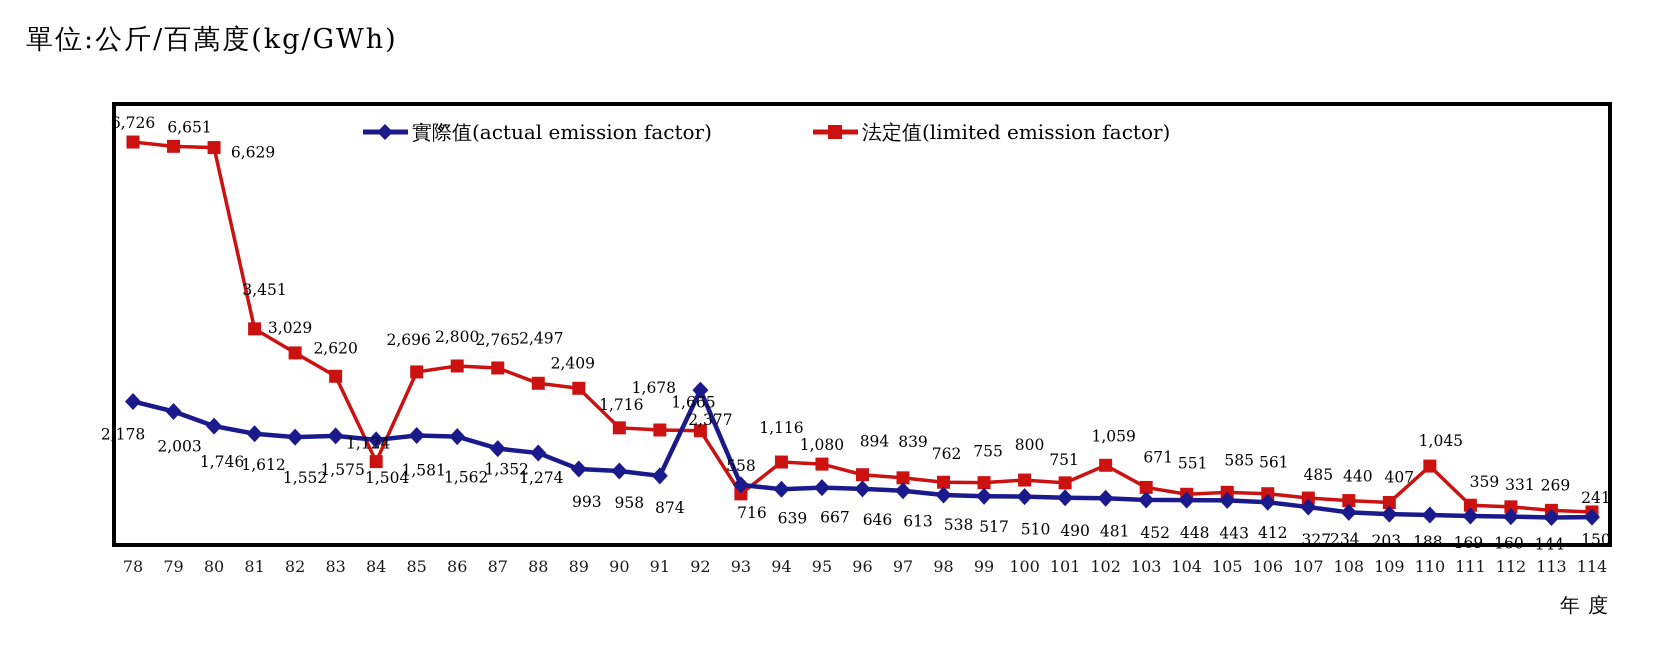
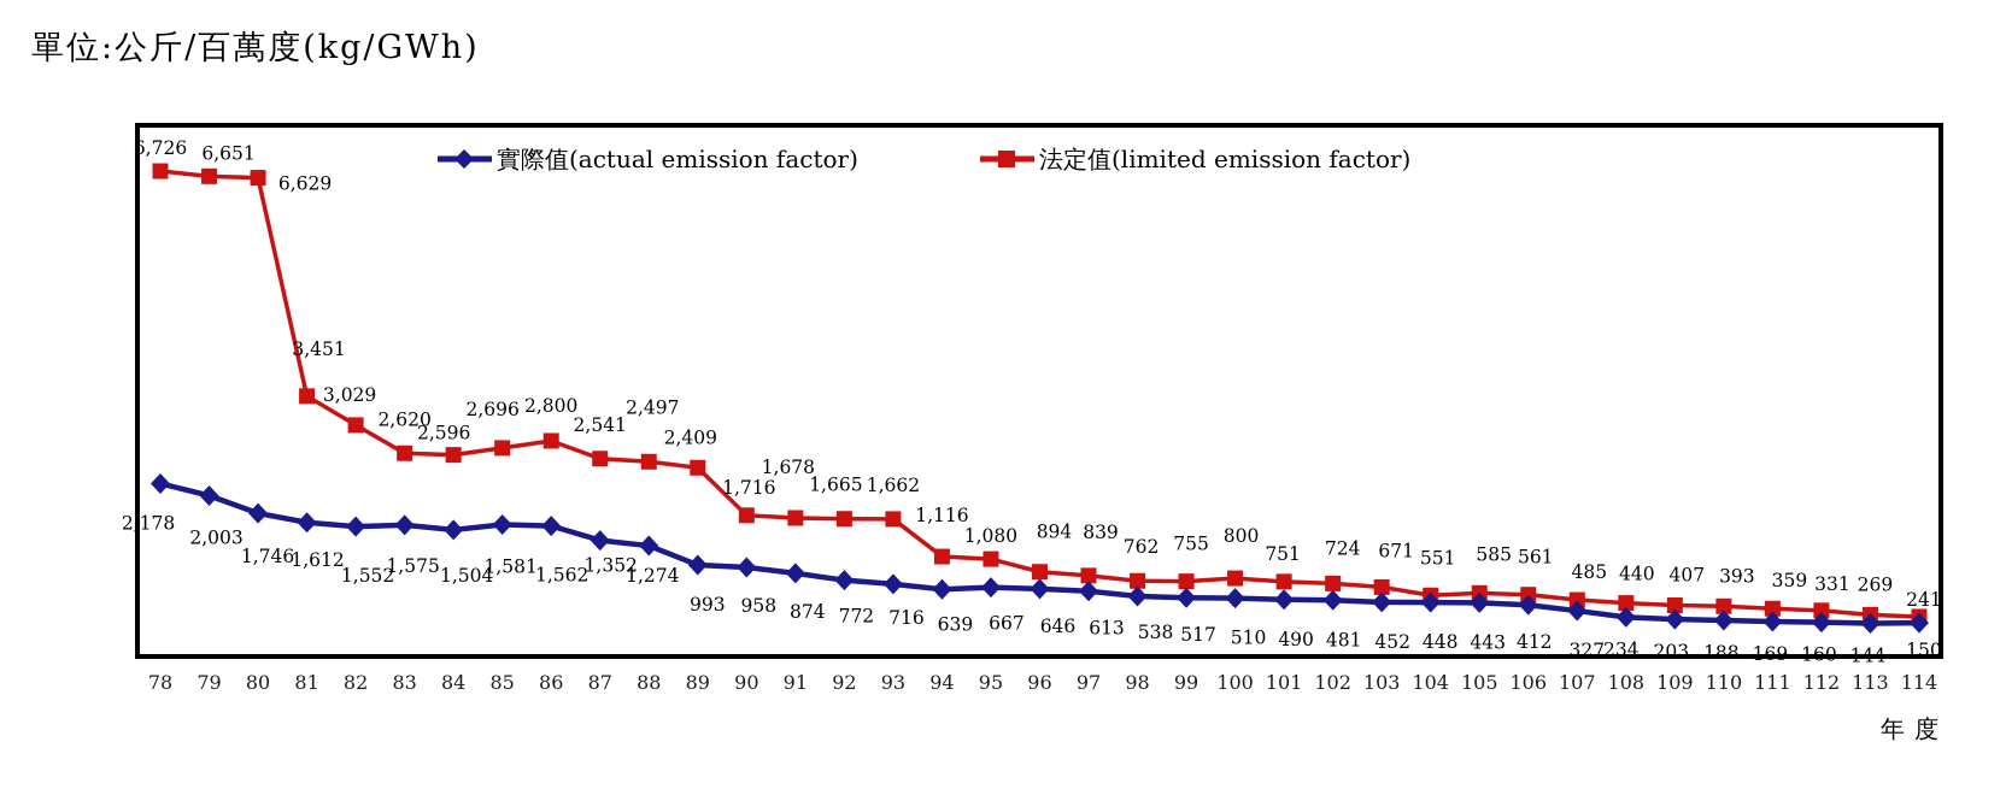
法定值(limited emission factor)/84: 1,124 -> 2,596
法定值(limited emission factor)/87: 2,765 -> 2,541
實際值(actual emission factor)/92: 2,377 -> 772
法定值(limited emission factor)/93: 558 -> 1,662
法定值(limited emission factor)/102: 1,059 -> 724
法定值(limited emission factor)/110: 1,045 -> 393
